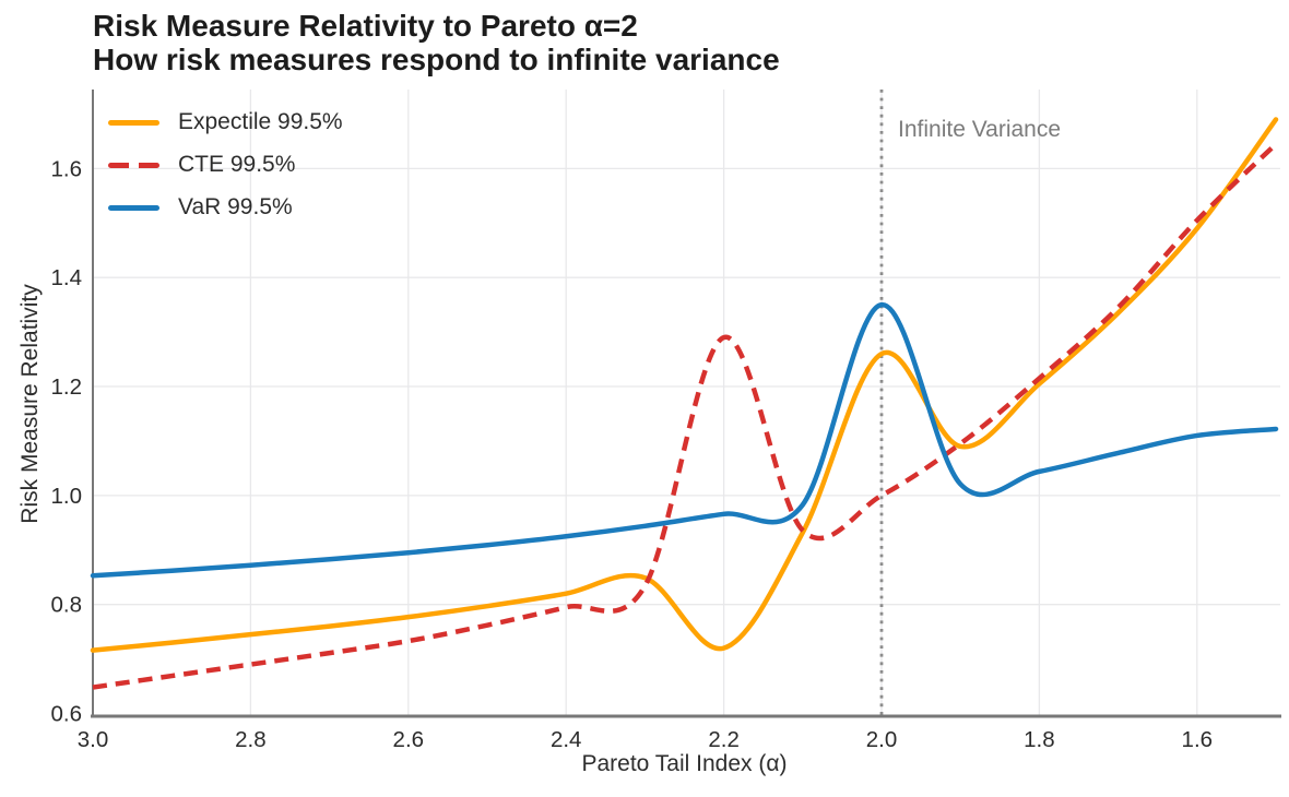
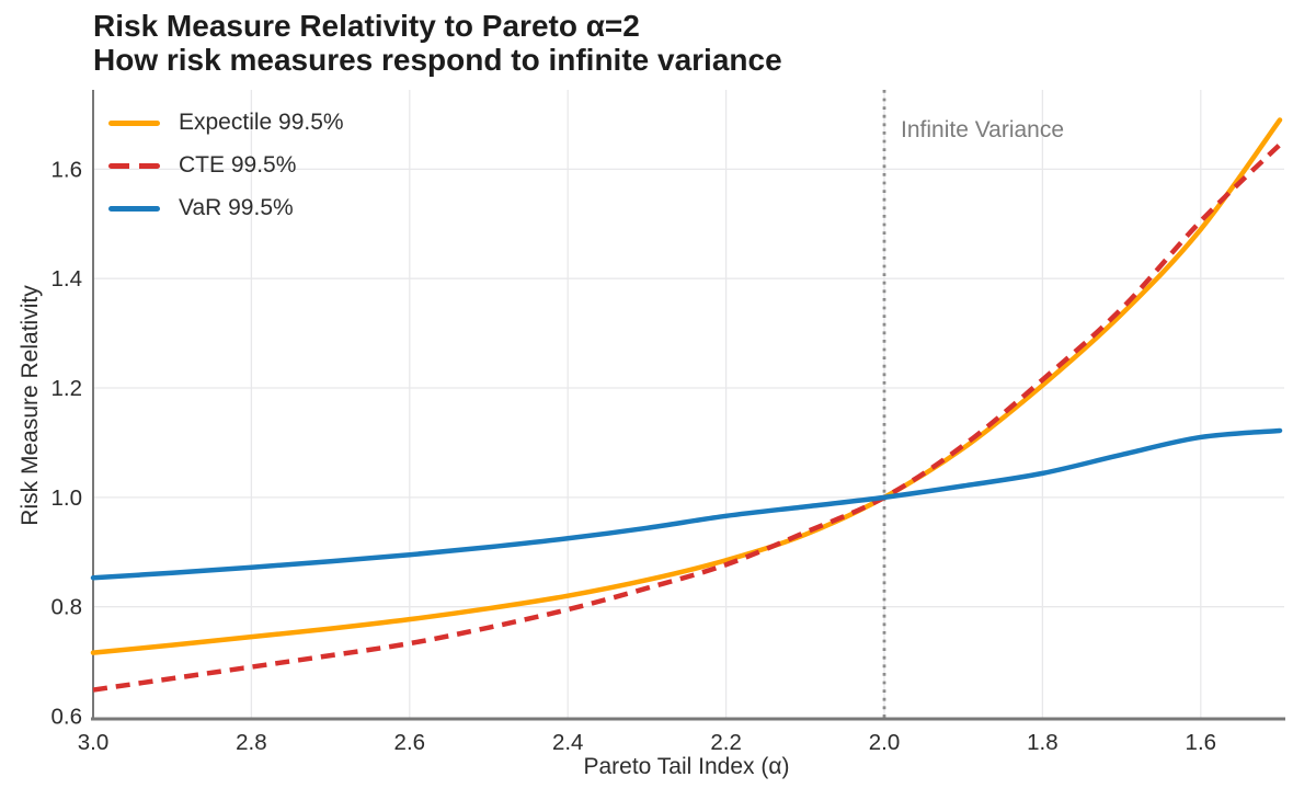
Expectile 99.5%/2.2: 0.72 -> 0.89
CTE 99.5%/2.2: 1.29 -> 0.88
Expectile 99.5%/2.0: 1.26 -> 1.00
VaR 99.5%/2.0: 1.35 -> 1.00
